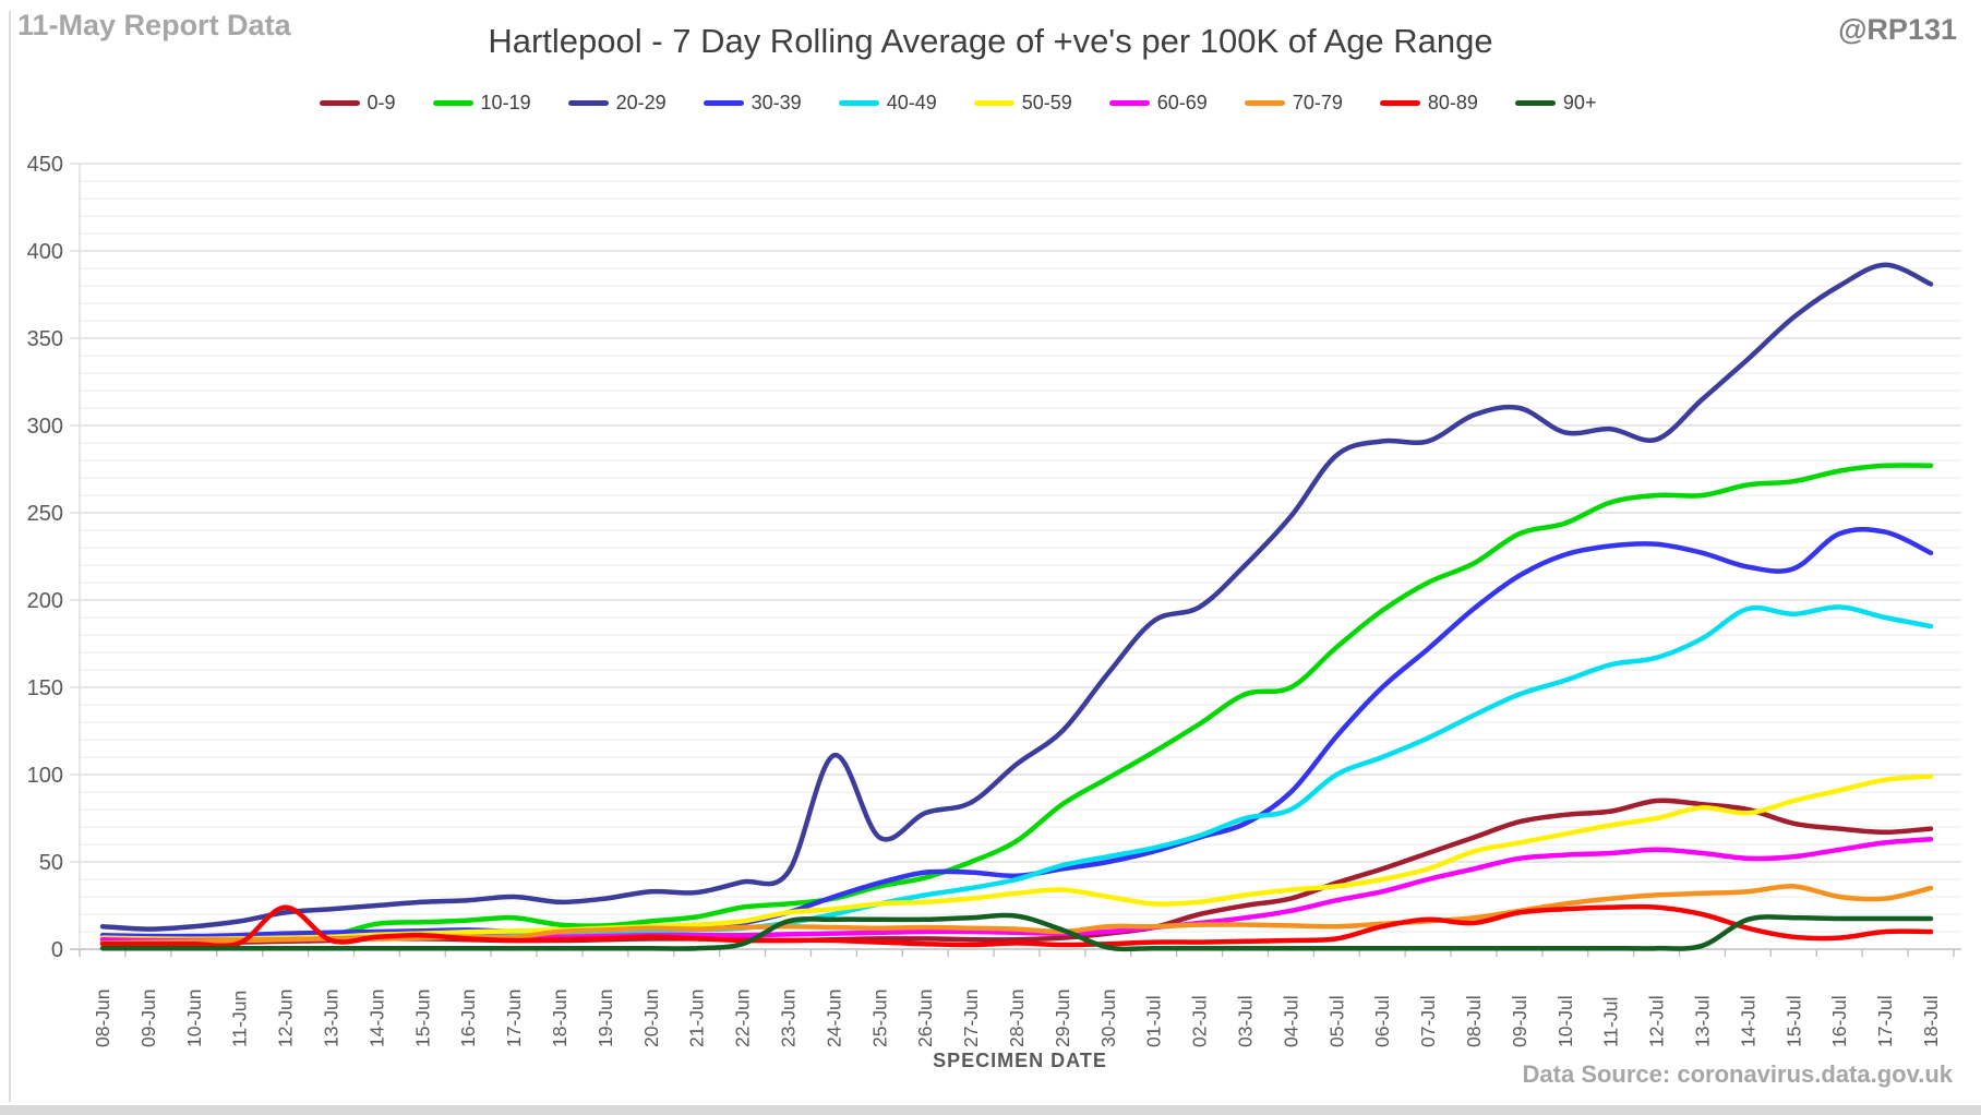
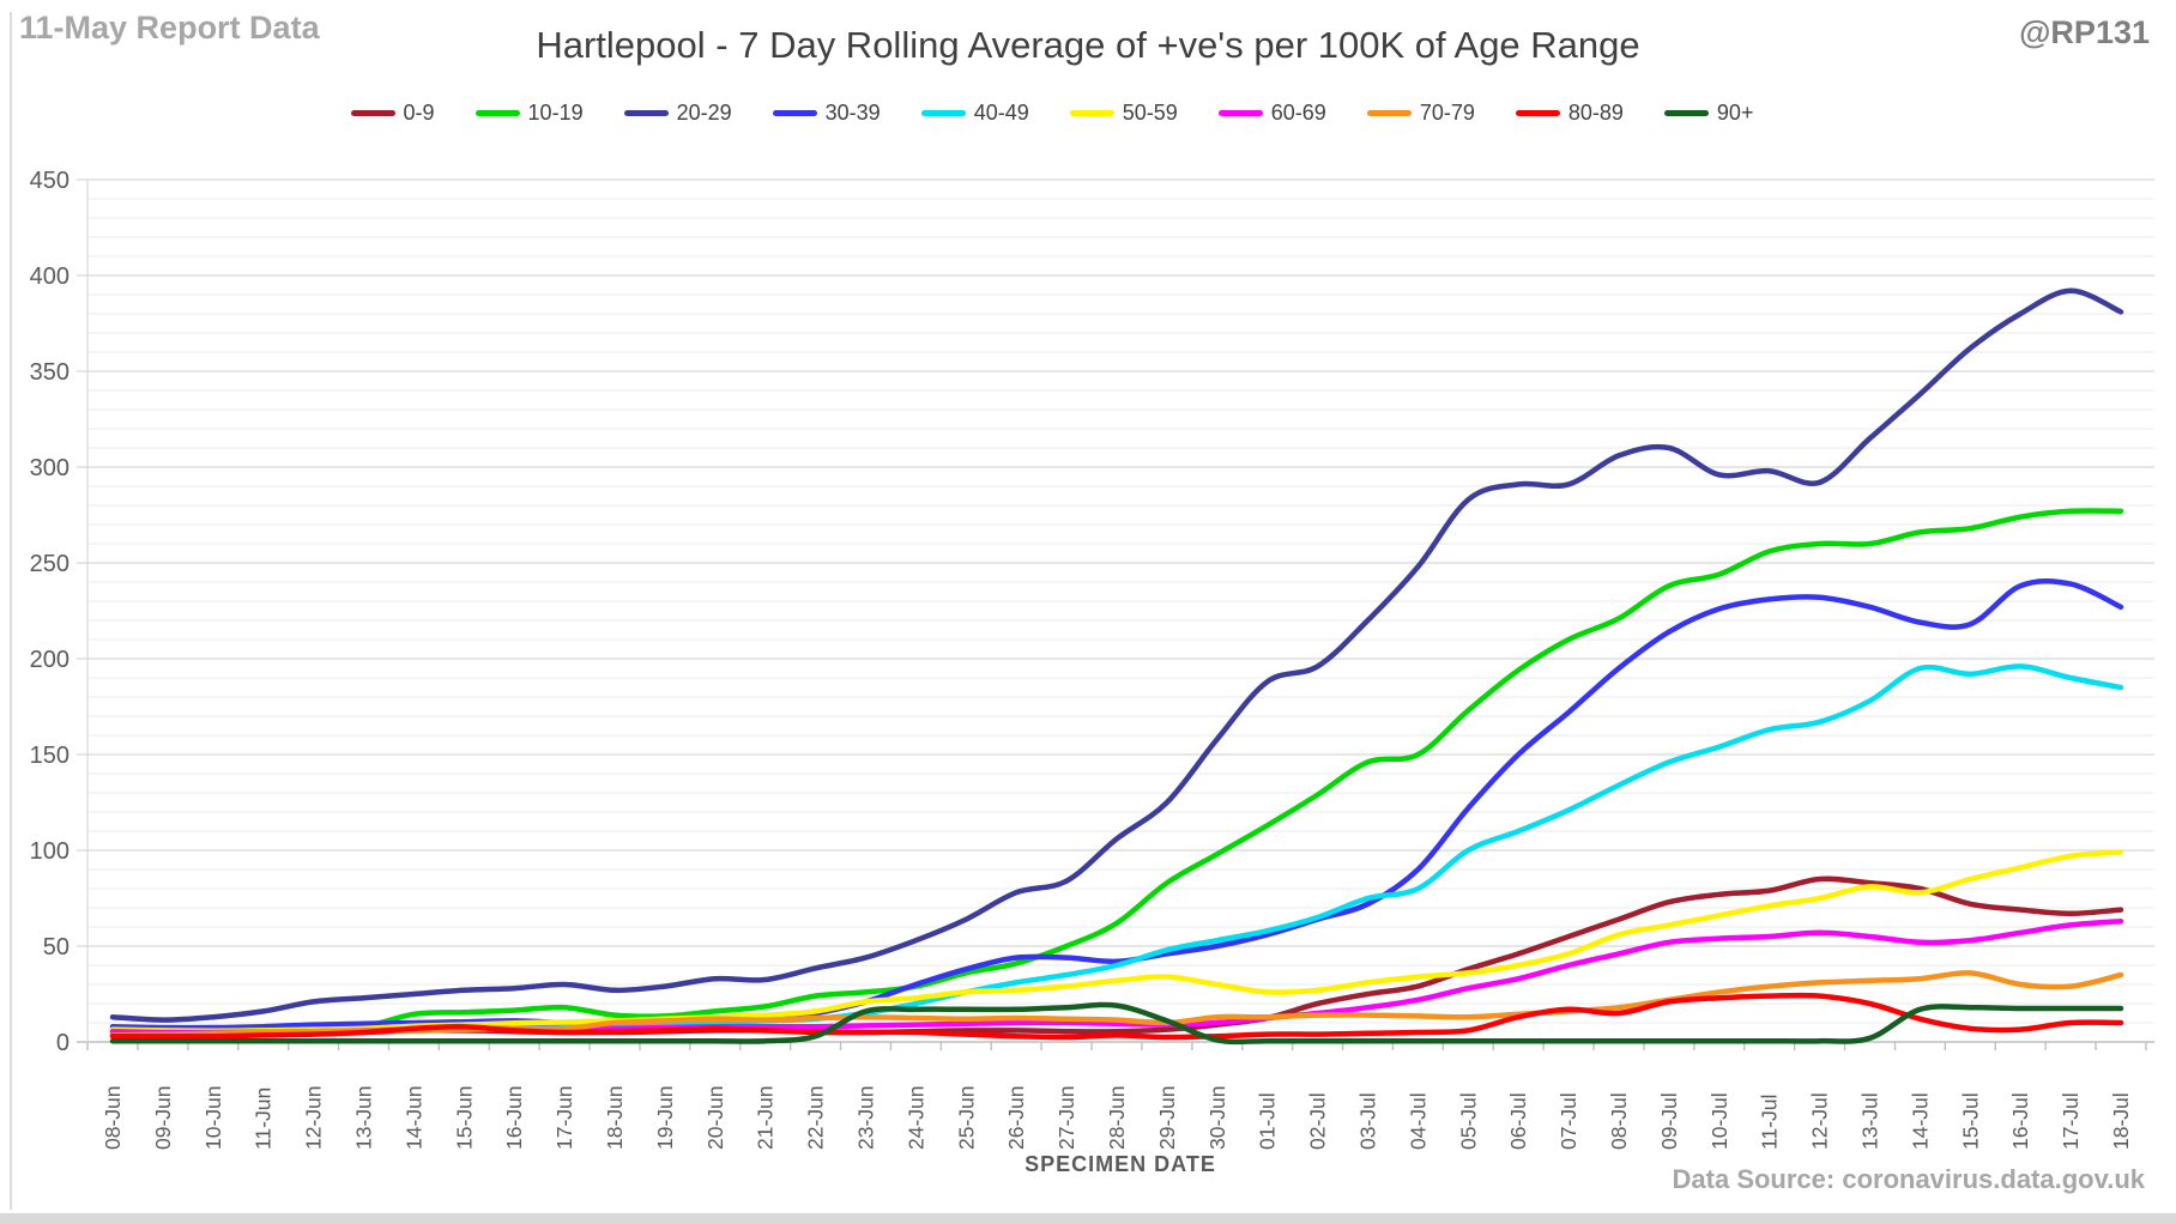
80-89/12-Jun: 24 -> 4
20-29/24-Jun: 111 -> 53
